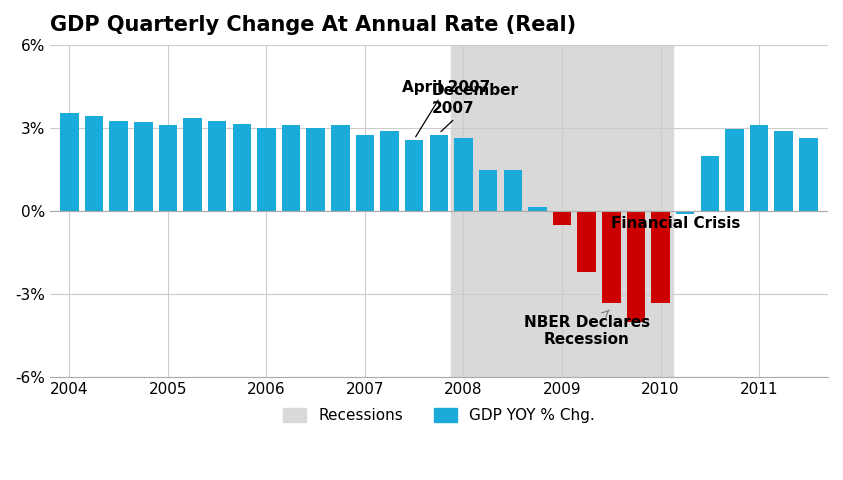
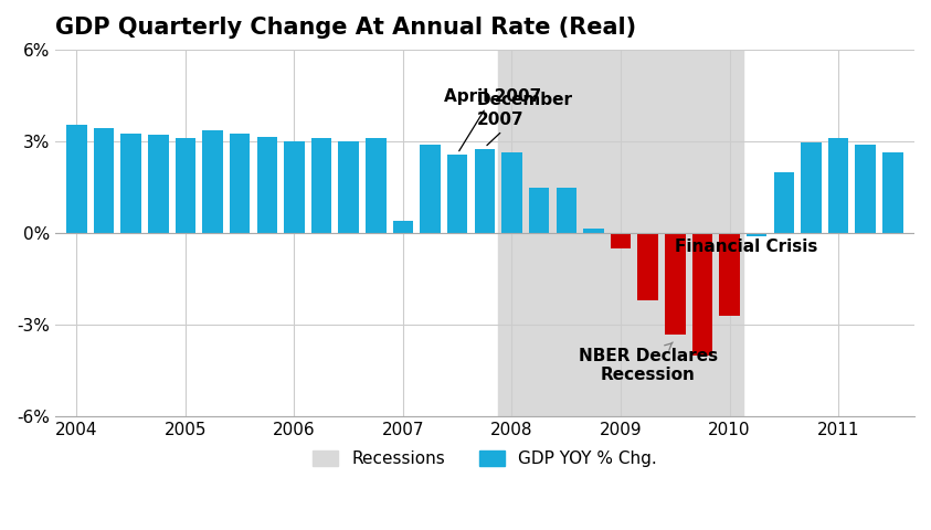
2007: 2.75% -> 0.40%
2010: -3.30% -> -2.70%
